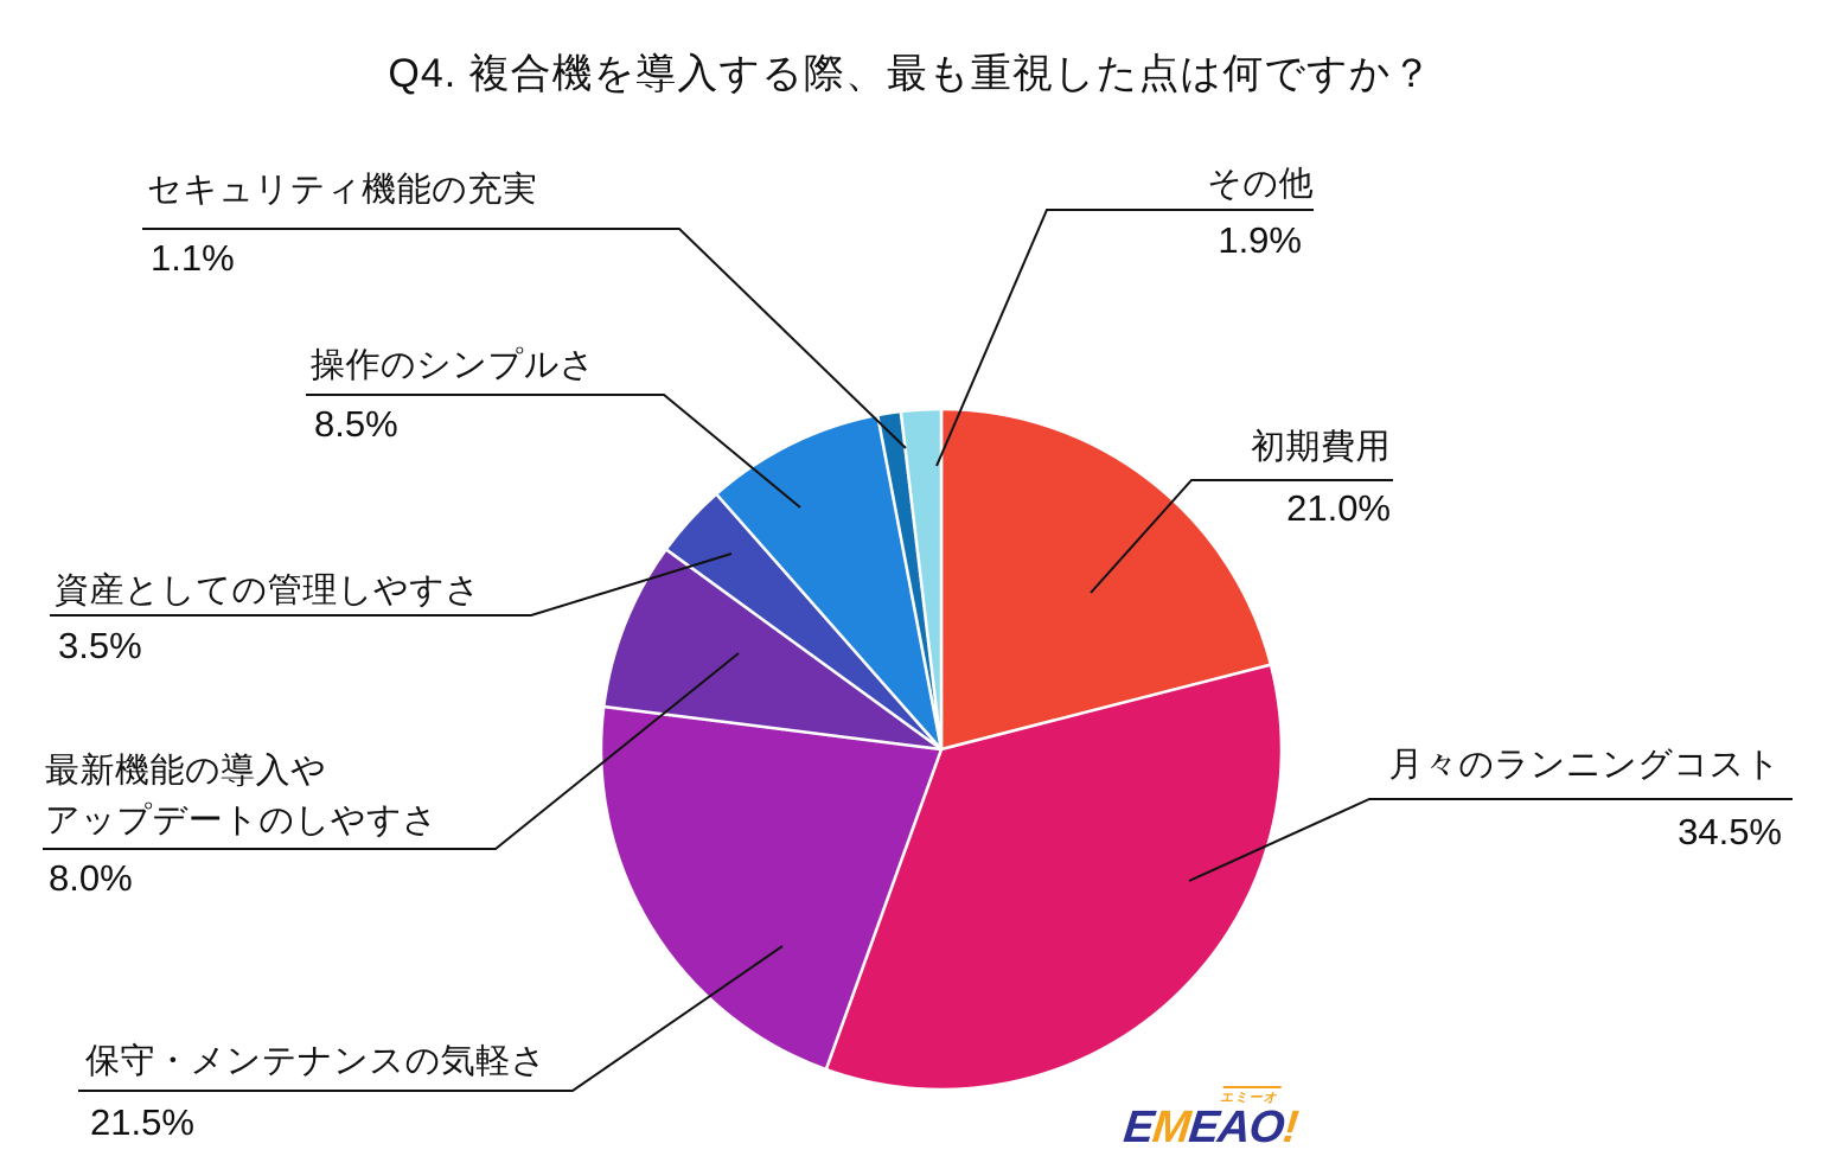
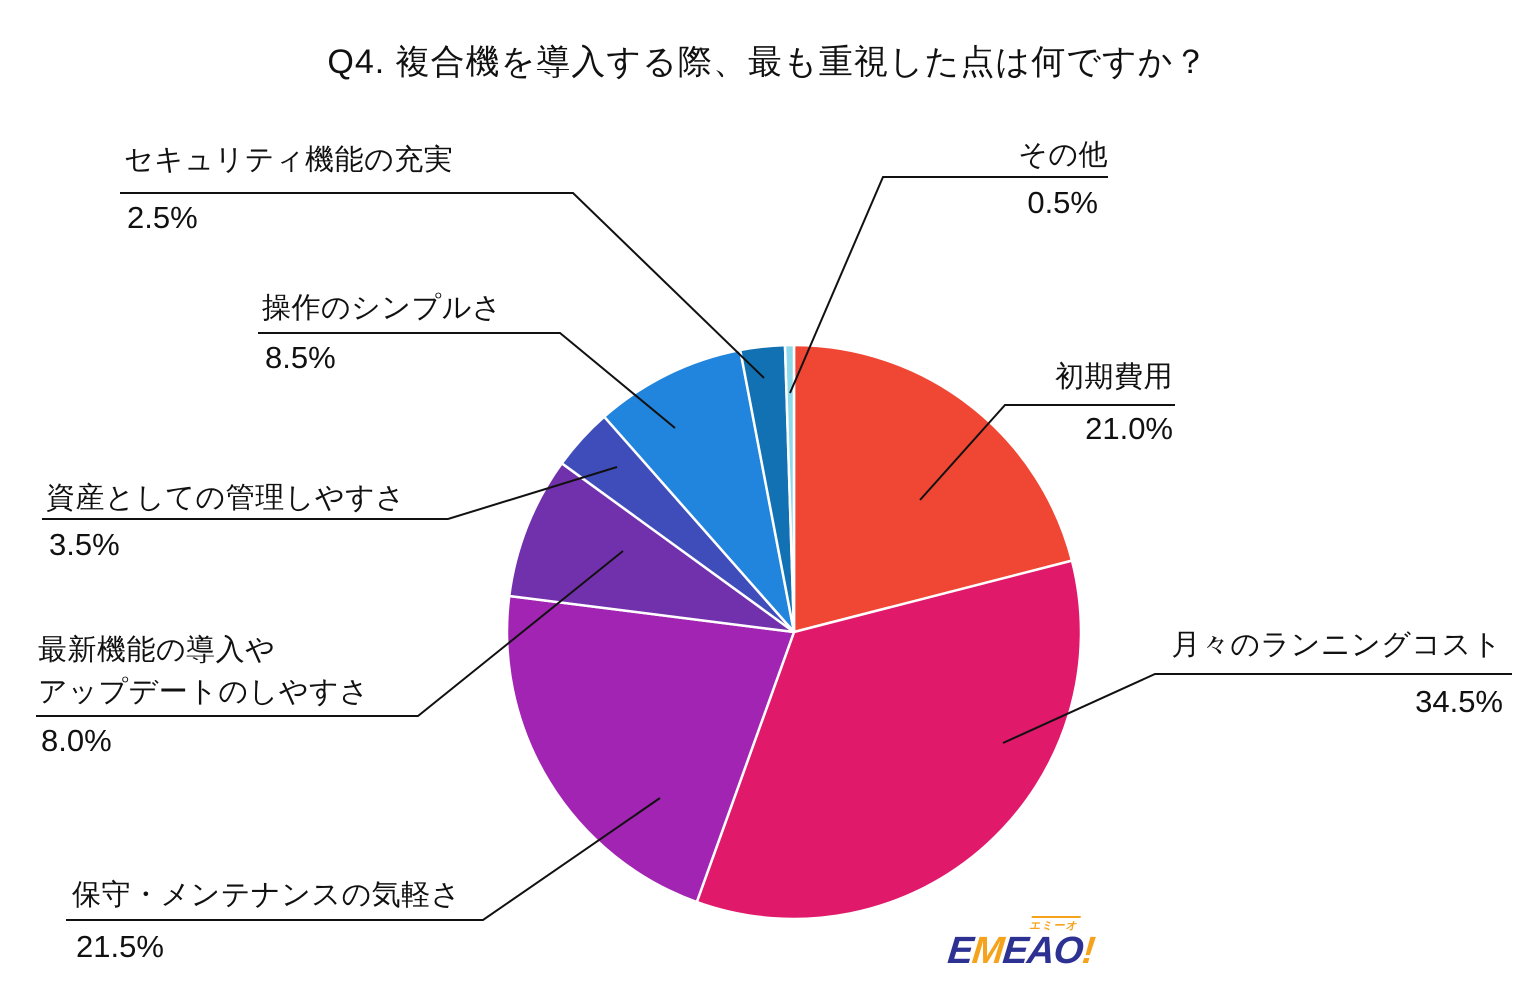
セキュリティ機能の充実: 1.1% -> 2.5%
その他: 1.9% -> 0.5%
